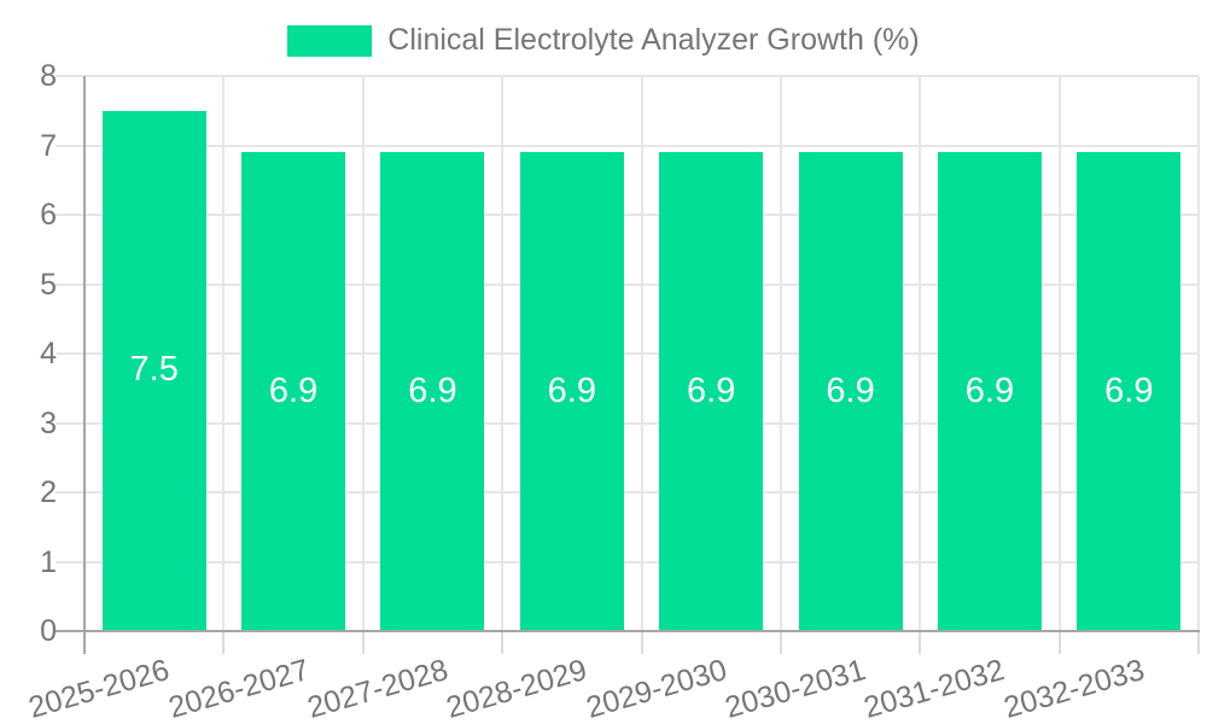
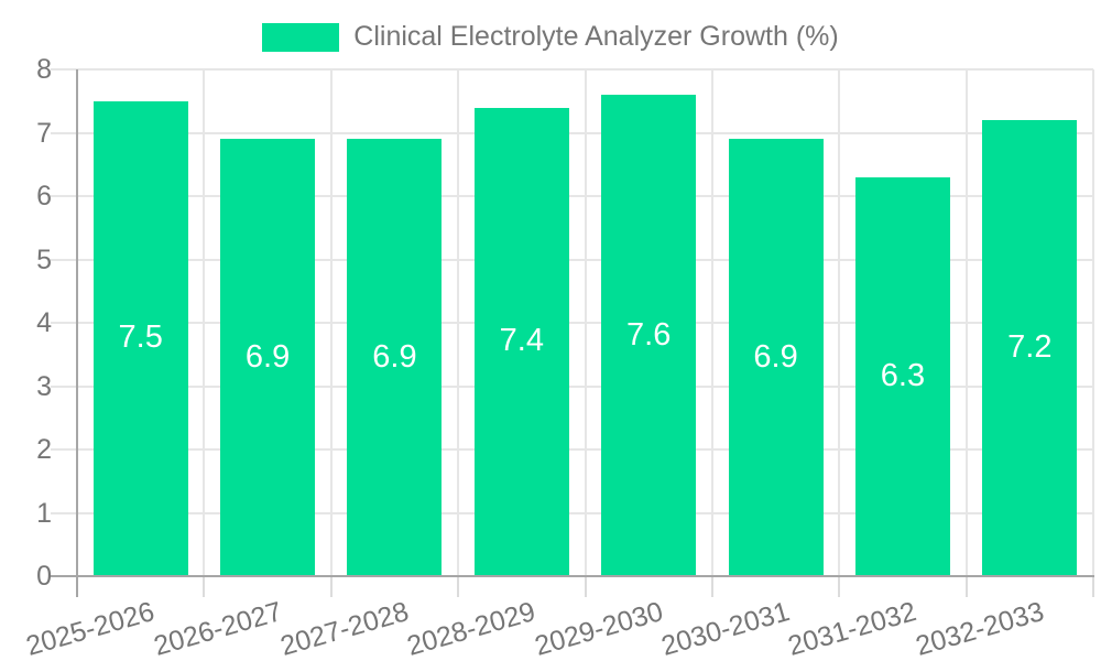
2028-2029: 6.9 -> 7.4
2029-2030: 6.9 -> 7.6
2031-2032: 6.9 -> 6.3
2032-2033: 6.9 -> 7.2
